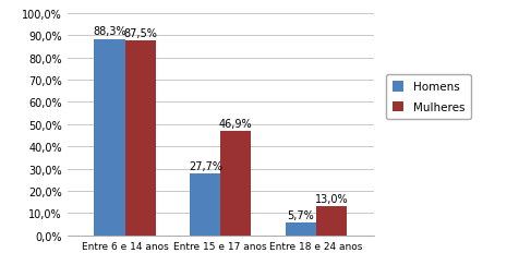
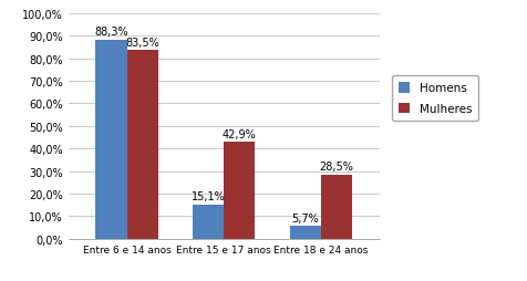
Mulheres/Entre 6 e 14 anos: 87,5% -> 83,5%
Homens/Entre 15 e 17 anos: 27,7% -> 15,1%
Mulheres/Entre 15 e 17 anos: 46,9% -> 42,9%
Mulheres/Entre 18 e 24 anos: 13,0% -> 28,5%
